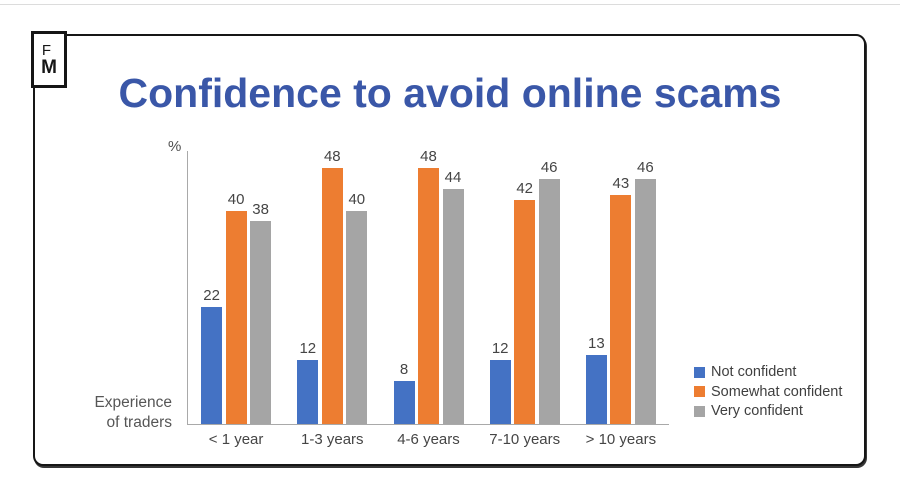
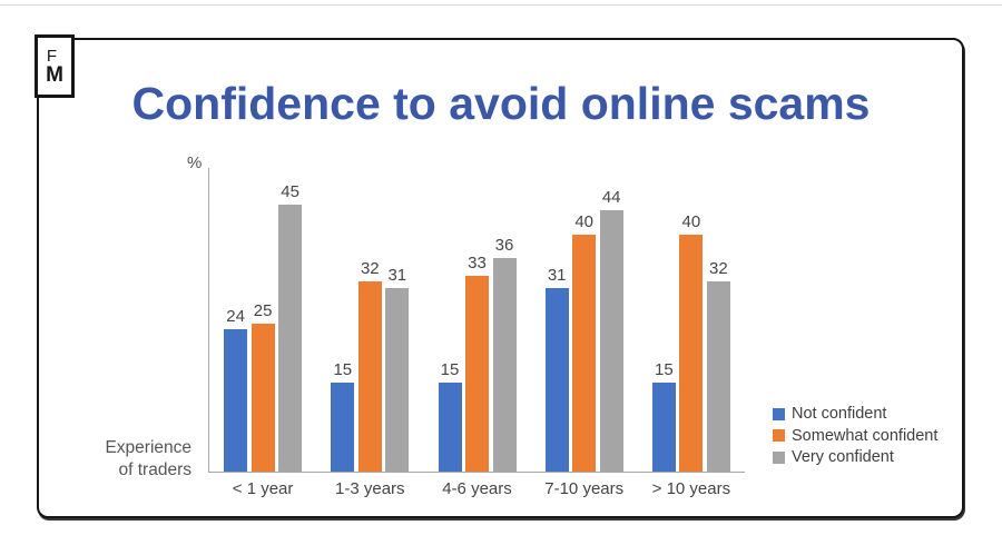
Not confident/< 1 year: 22 -> 24
Somewhat confident/< 1 year: 40 -> 25
Very confident/< 1 year: 38 -> 45
Not confident/1-3 years: 12 -> 15
Somewhat confident/1-3 years: 48 -> 32
Very confident/1-3 years: 40 -> 31
Not confident/4-6 years: 8 -> 15
Somewhat confident/4-6 years: 48 -> 33
Very confident/4-6 years: 44 -> 36
Not confident/7-10 years: 12 -> 31
Somewhat confident/7-10 years: 42 -> 40
Very confident/7-10 years: 46 -> 44
Not confident/> 10 years: 13 -> 15
Somewhat confident/> 10 years: 43 -> 40
Very confident/> 10 years: 46 -> 32
